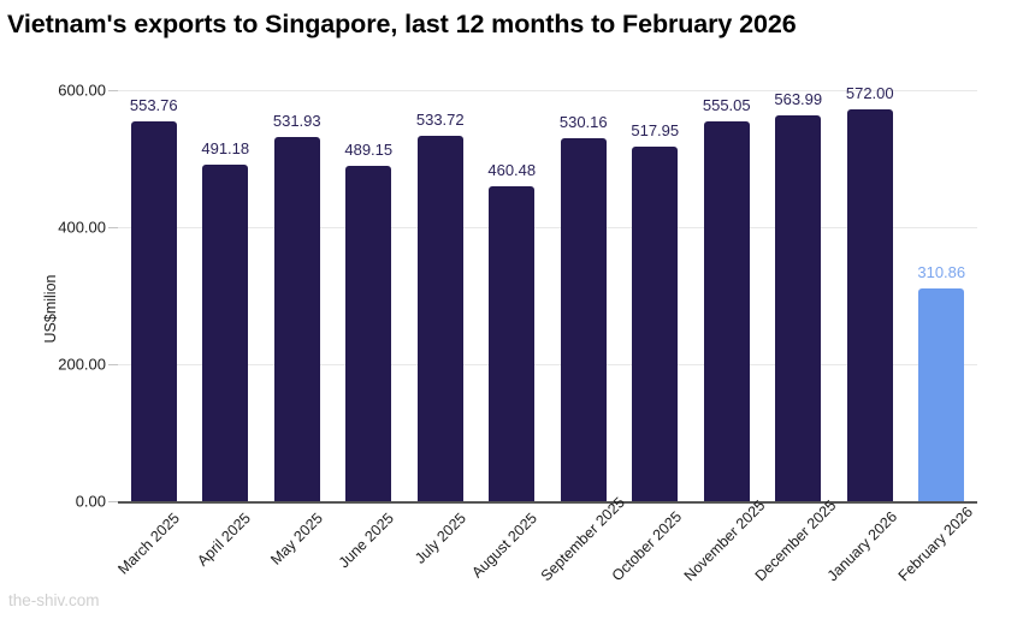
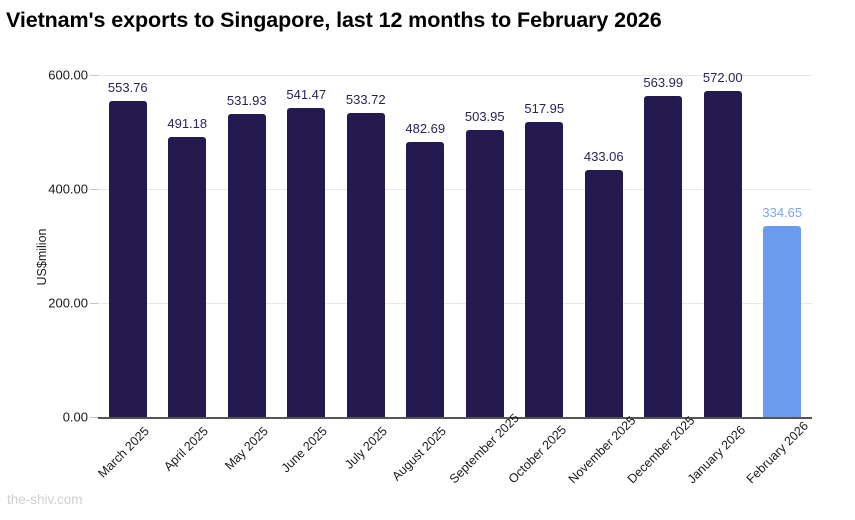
June 2025: 489.15 -> 541.47
August 2025: 460.48 -> 482.69
September 2025: 530.16 -> 503.95
November 2025: 555.05 -> 433.06
February 2026: 310.86 -> 334.65
